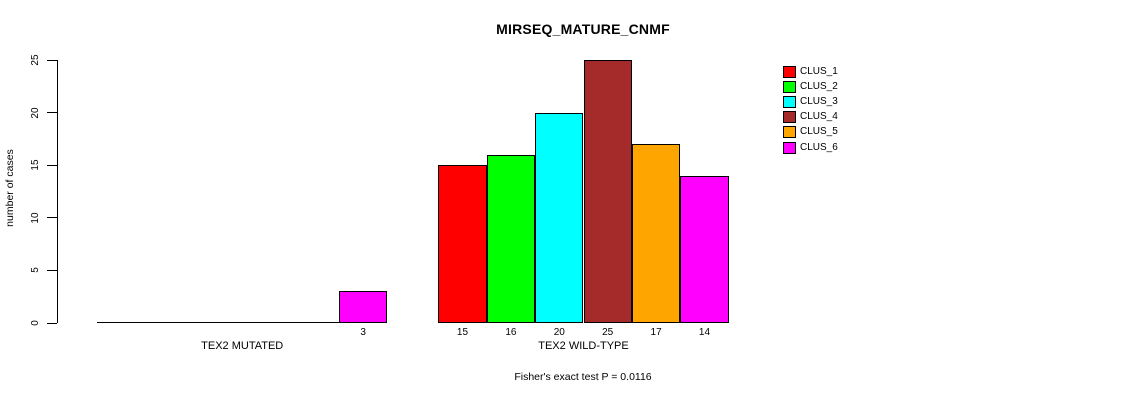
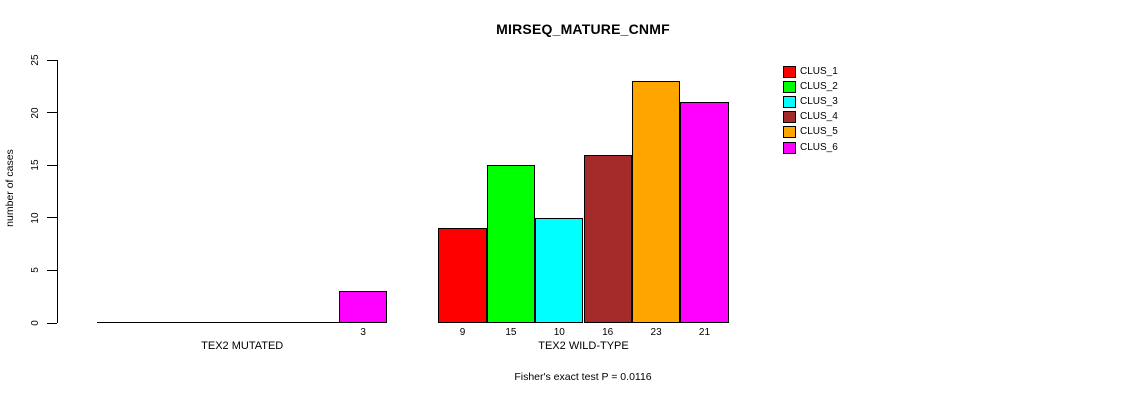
CLUS_1/TEX2 WILD-TYPE: 15 -> 9
CLUS_2/TEX2 WILD-TYPE: 16 -> 15
CLUS_3/TEX2 WILD-TYPE: 20 -> 10
CLUS_4/TEX2 WILD-TYPE: 25 -> 16
CLUS_5/TEX2 WILD-TYPE: 17 -> 23
CLUS_6/TEX2 WILD-TYPE: 14 -> 21
